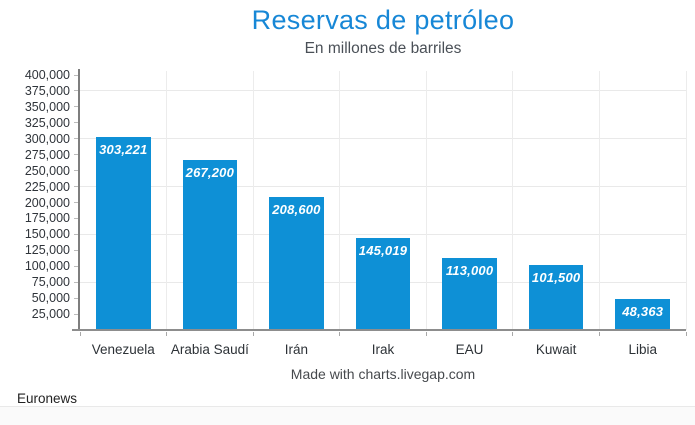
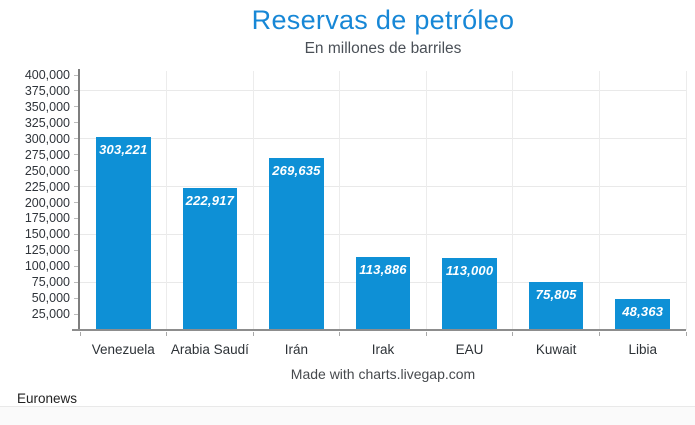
Arabia Saudí: 267,200 -> 222,917
Irán: 208,600 -> 269,635
Irak: 145,019 -> 113,886
Kuwait: 101,500 -> 75,805
